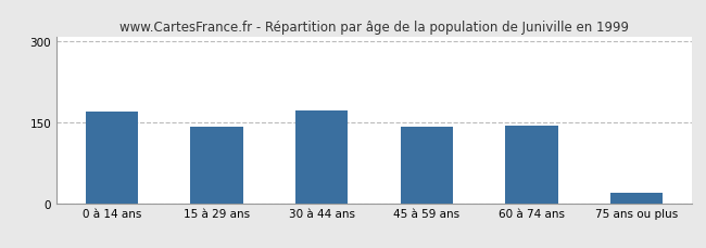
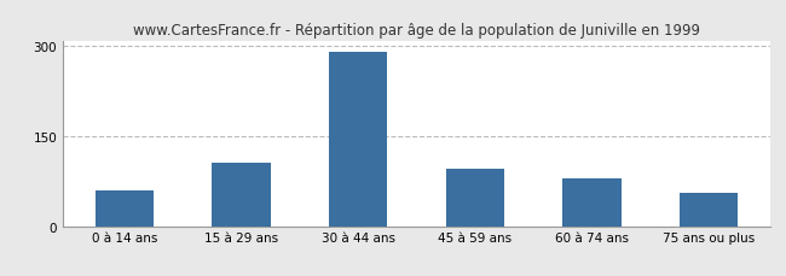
0 à 14 ans: 170 -> 60
15 à 29 ans: 143 -> 105
30 à 44 ans: 172 -> 290
45 à 59 ans: 143 -> 95
60 à 74 ans: 145 -> 80
75 ans ou plus: 20 -> 55
